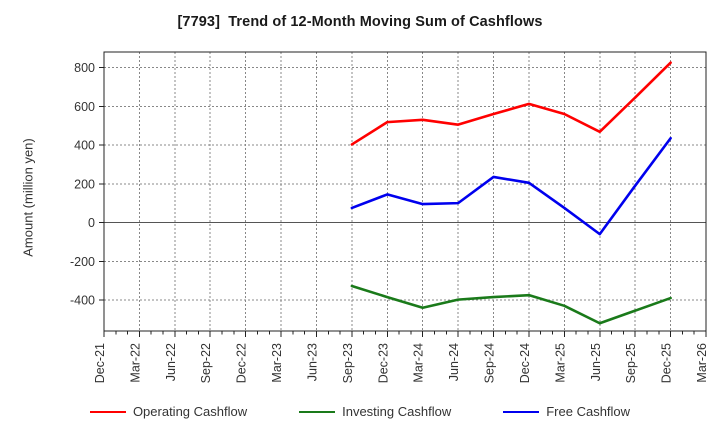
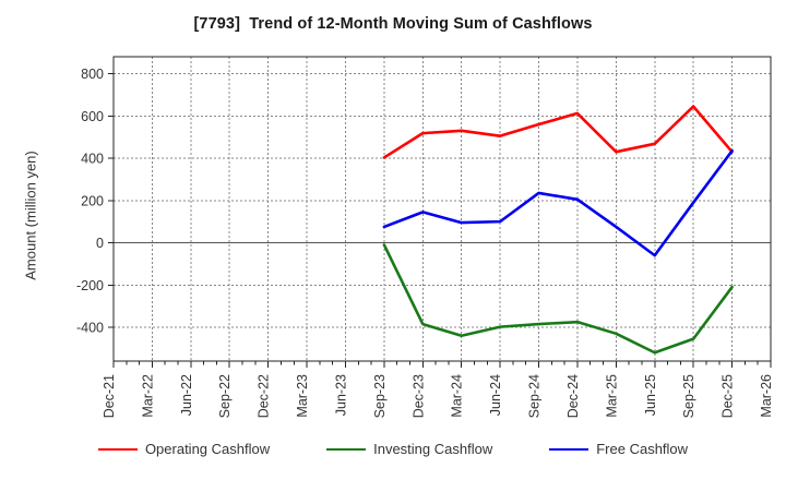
Investing Cashflow/Sep-23: -330 -> -10
Operating Cashflow/Mar-25: 560 -> 430
Operating Cashflow/Dec-25: 820 -> 430
Investing Cashflow/Dec-25: -390 -> -210
